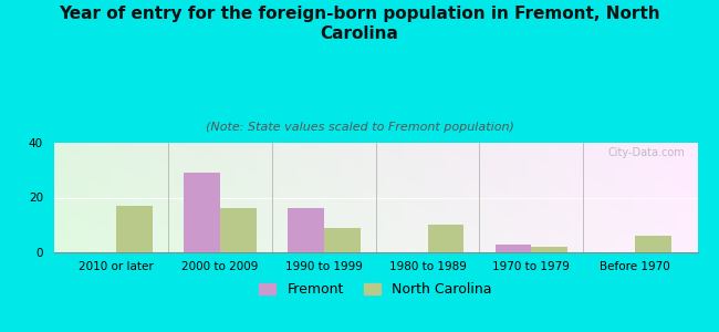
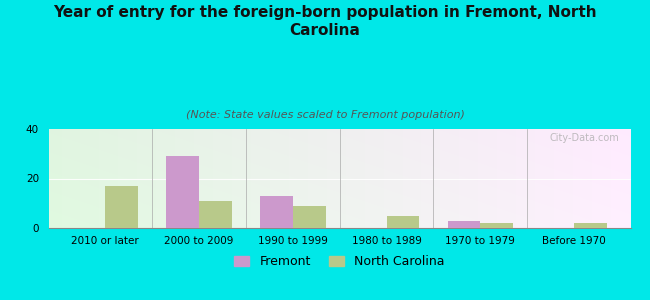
North Carolina/2000 to 2009: 16 -> 11
Fremont/1990 to 1999: 16 -> 13
North Carolina/1980 to 1989: 10 -> 5
North Carolina/Before 1970: 6 -> 2
